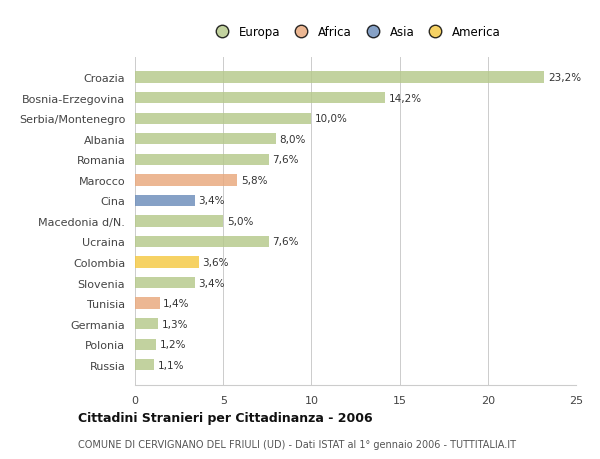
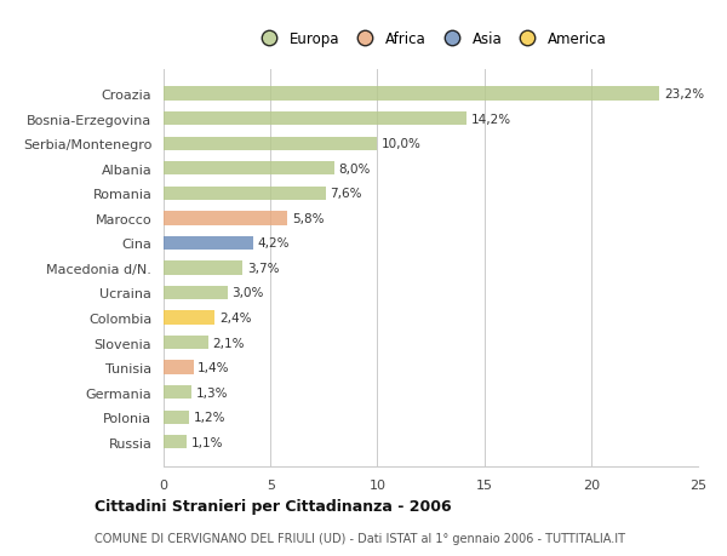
Cina: 3,4% -> 4,2%
Macedonia d/N.: 5,0% -> 3,7%
Ucraina: 7,6% -> 3,0%
Colombia: 3,6% -> 2,4%
Slovenia: 3,4% -> 2,1%
